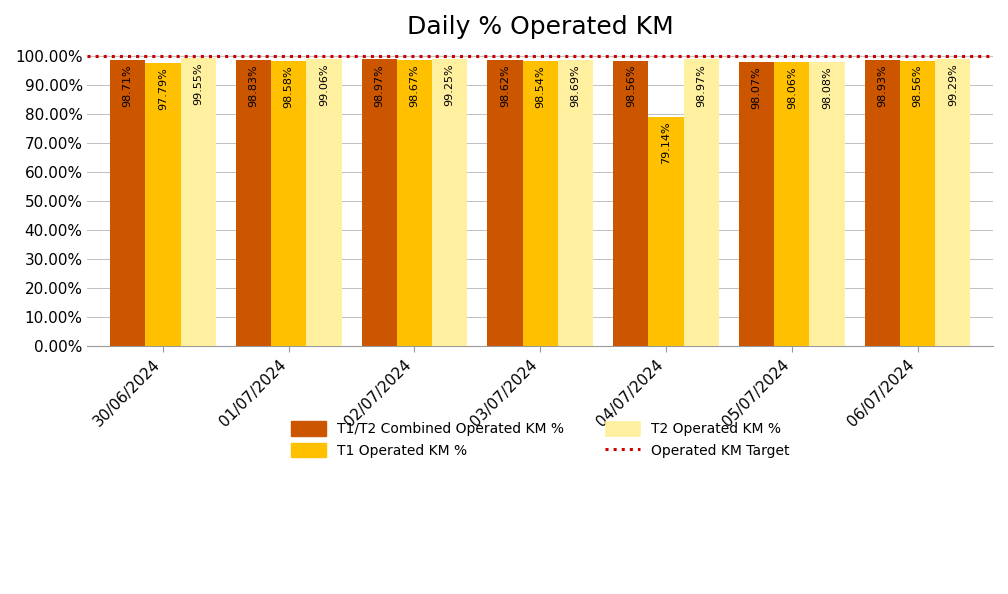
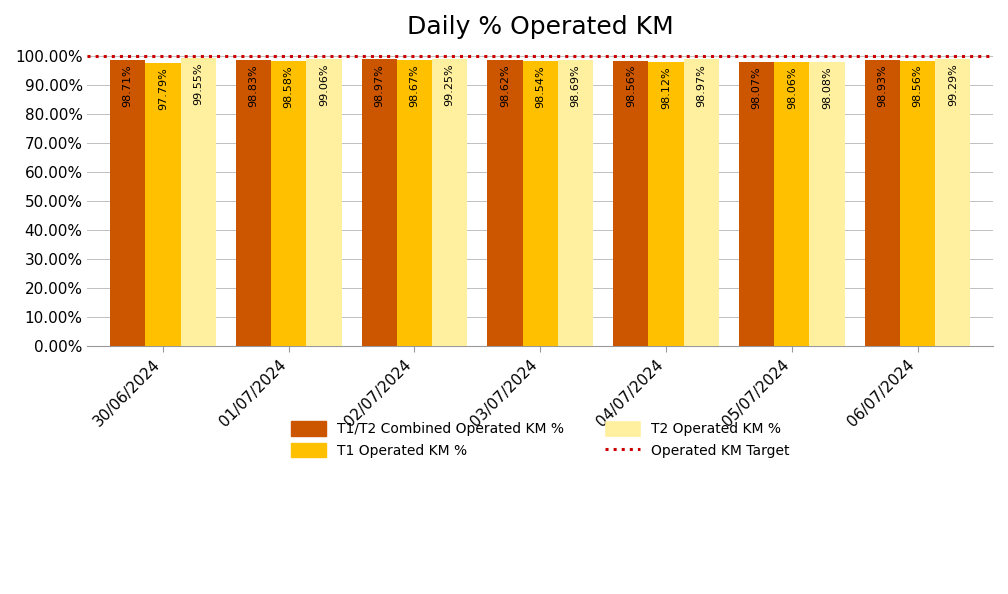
T1 Operated KM %/04/07/2024: 79.14% -> 98.12%
